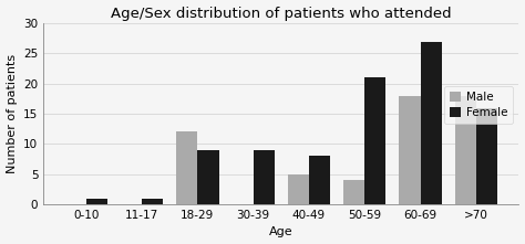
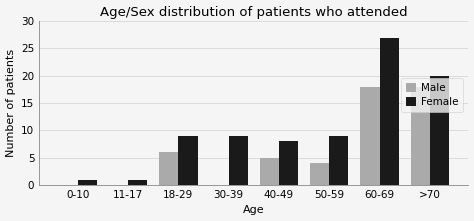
Male/18-29: 12 -> 6
Female/50-59: 21 -> 9
Female/>70: 16 -> 20
